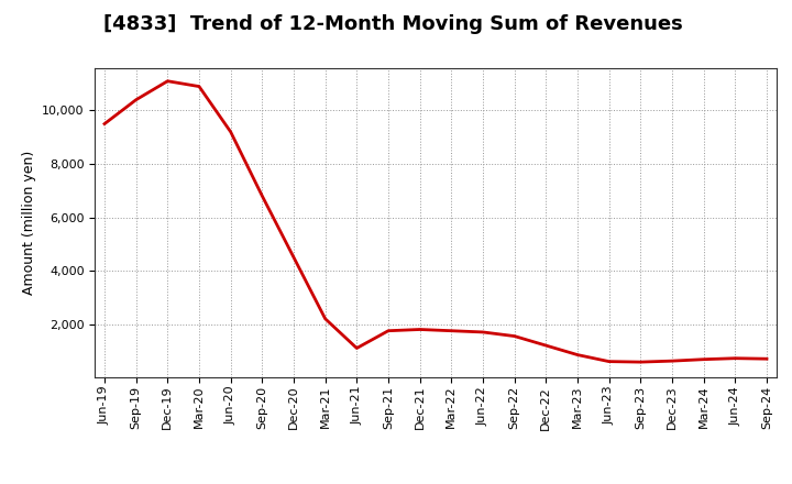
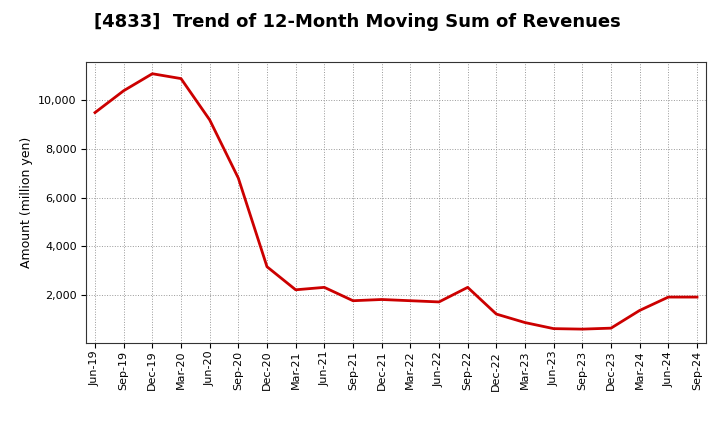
Dec-20: 4,500 -> 3,150
Jun-21: 1,100 -> 2,300
Sep-22: 1,550 -> 2,300
Mar-24: 680 -> 1,350
Jun-24: 720 -> 1,900
Sep-24: 700 -> 1,900
